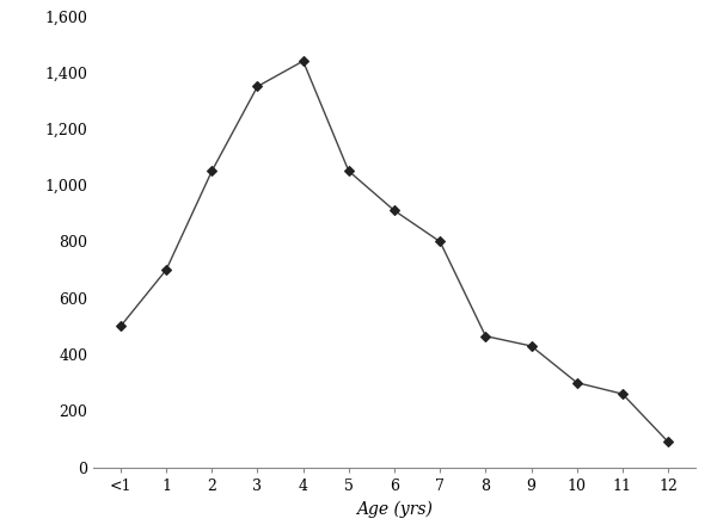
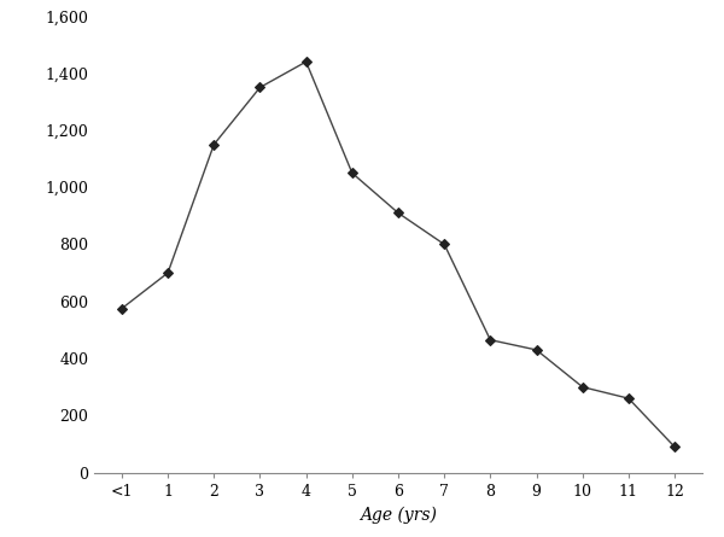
<1: 500 -> 575
2: 1,050 -> 1,150
